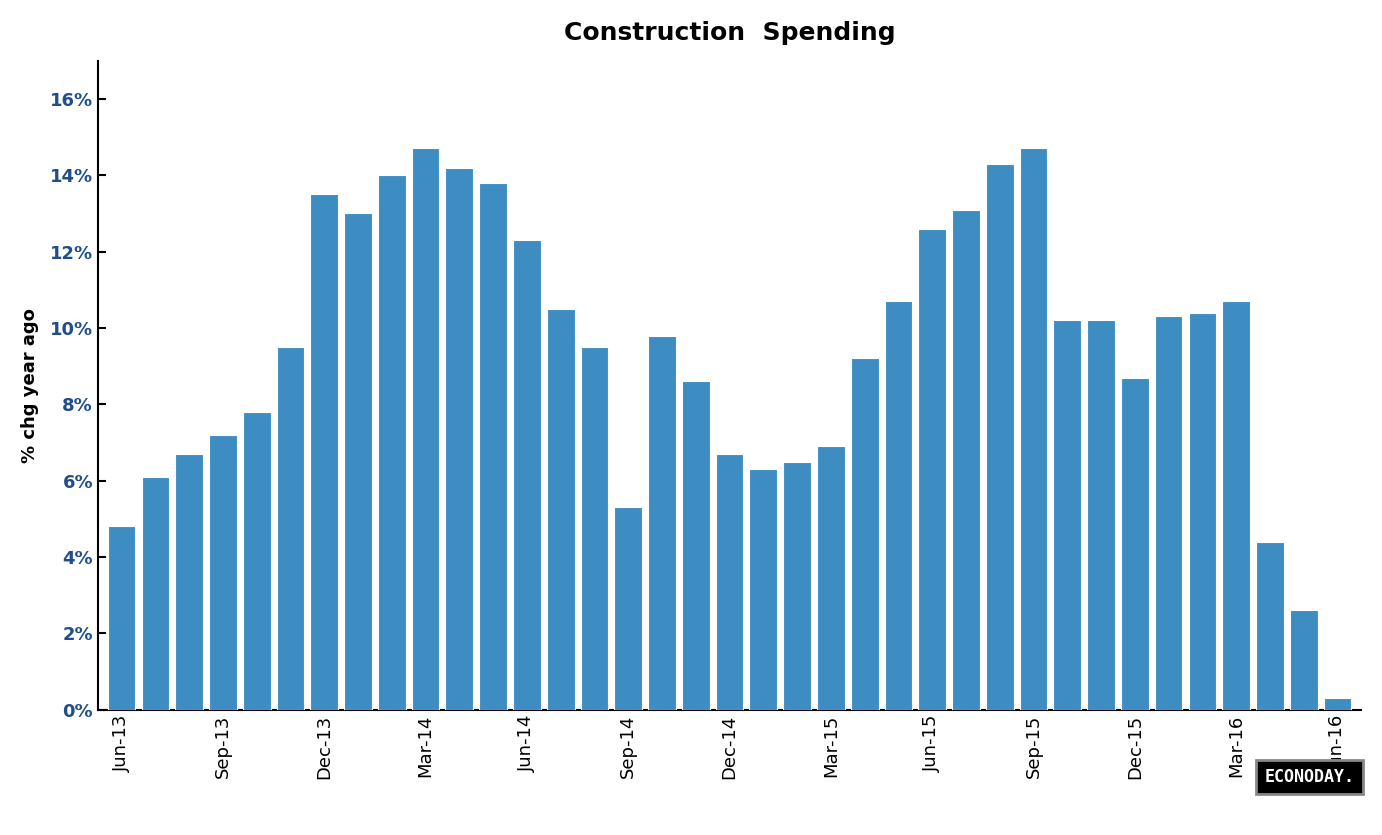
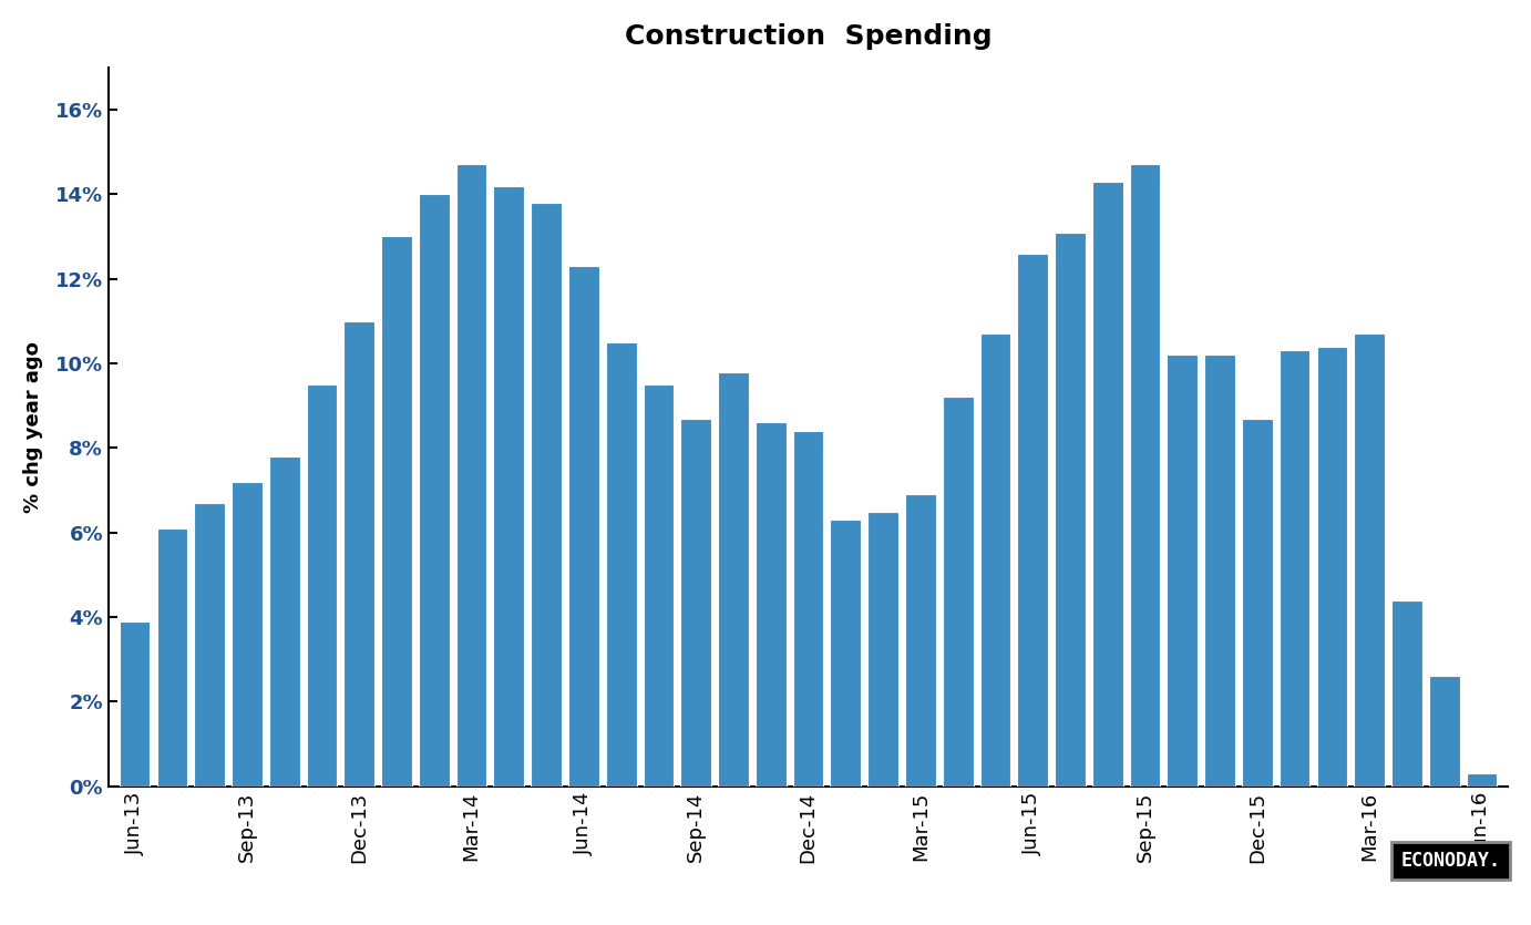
Jun-13: 4.8% -> 3.9%
Dec-13: 13.5% -> 11.0%
Sep-14: 5.3% -> 8.7%
Dec-14: 6.7% -> 8.4%
